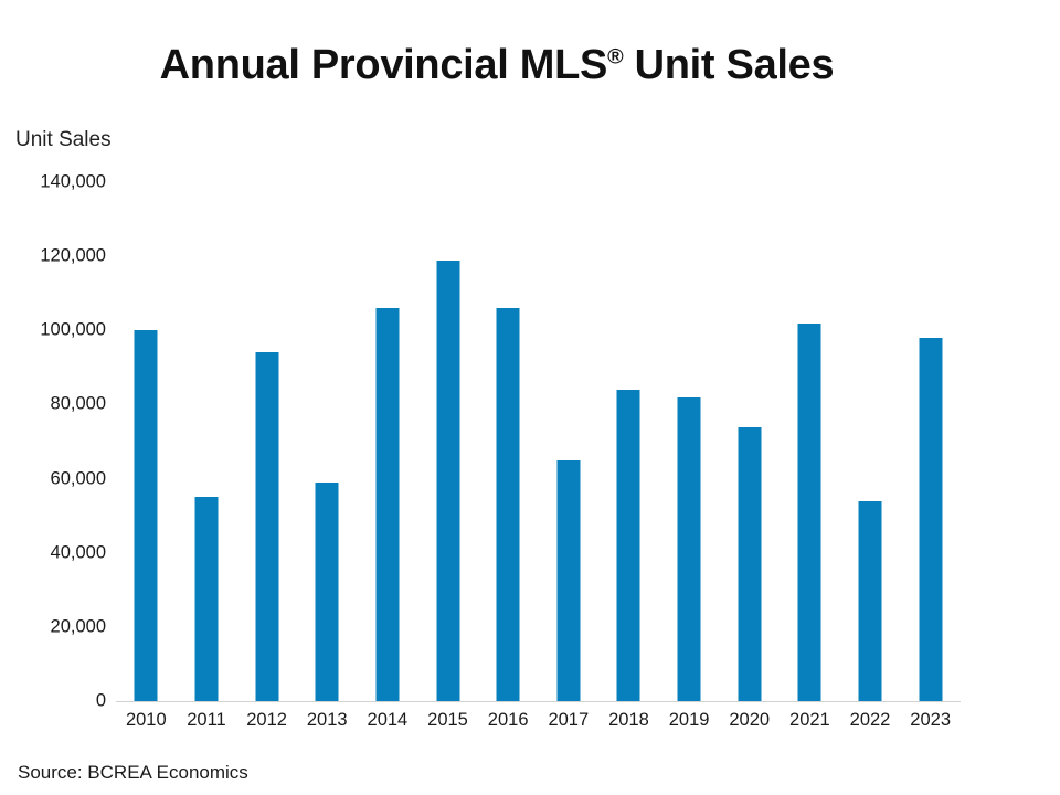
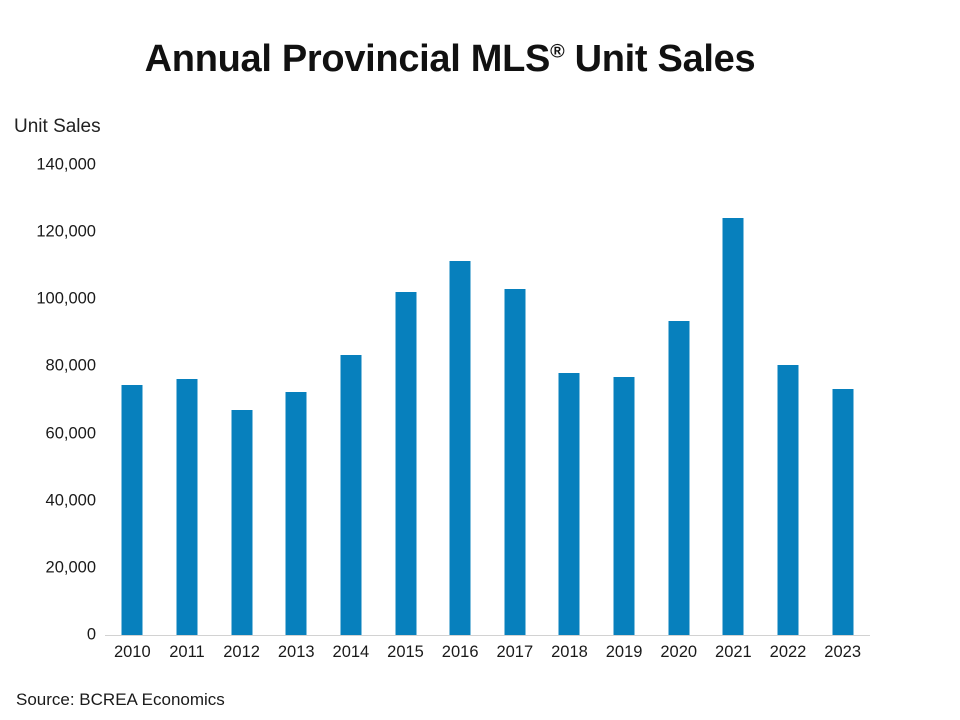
2010: 100000 -> 74000
2011: 55000 -> 76000
2012: 94000 -> 67000
2013: 59000 -> 72000
2014: 106000 -> 83000
2015: 119000 -> 102000
2016: 106000 -> 111000
2017: 65000 -> 103000
2018: 84000 -> 78000
2019: 82000 -> 77000
2020: 74000 -> 94000
2021: 102000 -> 124000
2022: 54000 -> 80000
2023: 98000 -> 73000
